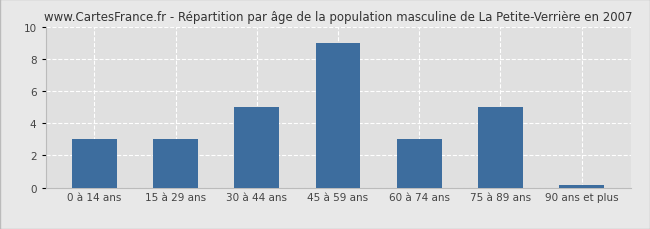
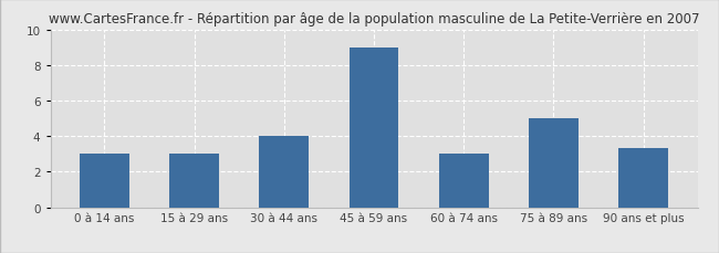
30 à 44 ans: 5.0 -> 4.0
90 ans et plus: 0.1 -> 3.3
